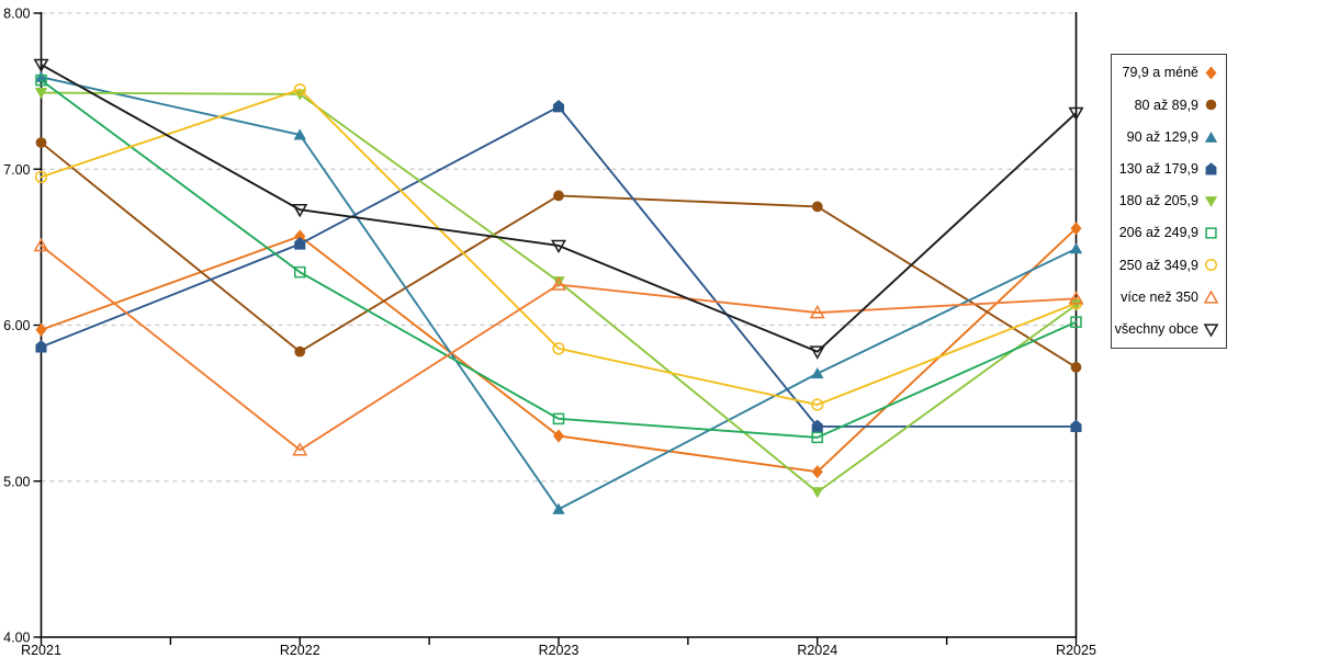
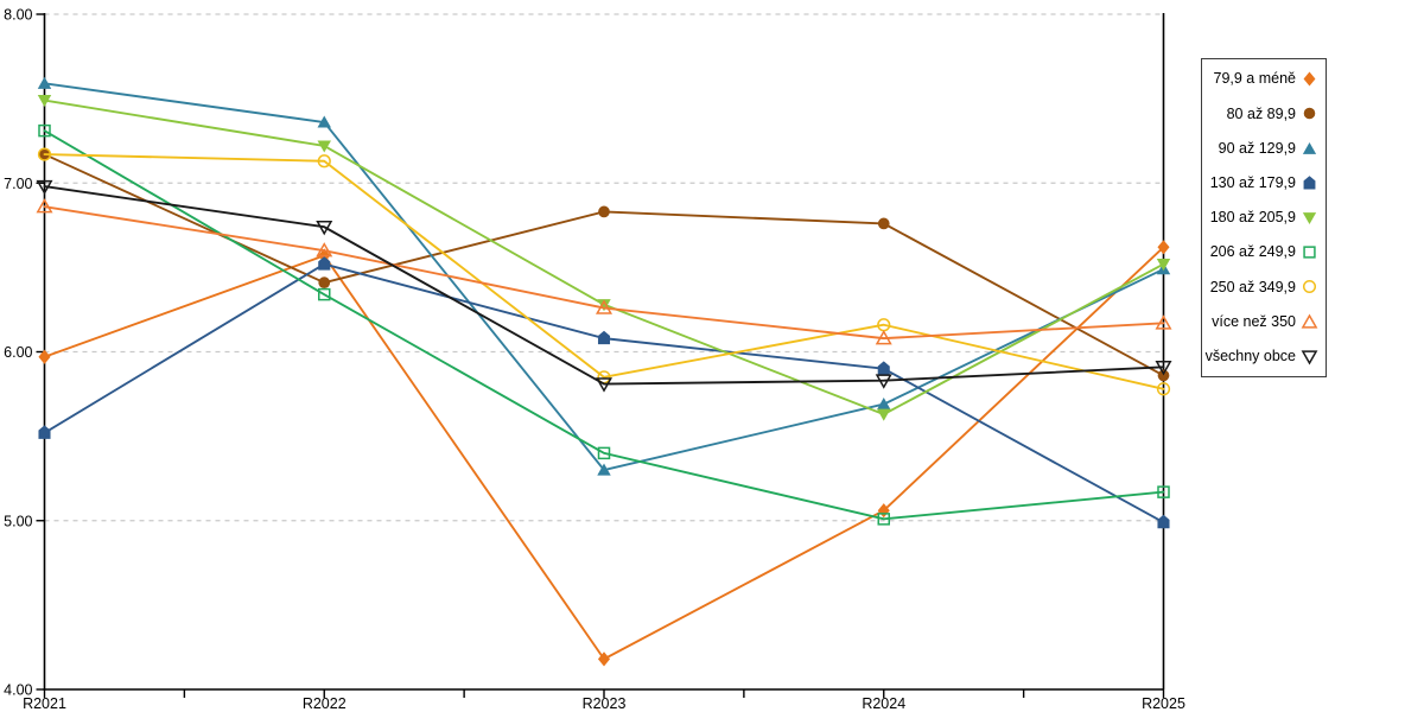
130 až 179,9/R2021: 5.86 -> 5.52
206 až 249,9/R2021: 7.57 -> 7.31
250 až 349,9/R2021: 6.95 -> 7.17
více než 350/R2021: 6.51 -> 6.86
všechny obce/R2021: 7.67 -> 6.98
80 až 89,9/R2022: 5.83 -> 6.41
90 až 129,9/R2022: 7.22 -> 7.36
180 až 205,9/R2022: 7.48 -> 7.22
250 až 349,9/R2022: 7.51 -> 7.13
více než 350/R2022: 5.20 -> 6.60
79,9 a méně/R2023: 5.29 -> 4.18
90 až 129,9/R2023: 4.82 -> 5.30
130 až 179,9/R2023: 7.40 -> 6.08
všechny obce/R2023: 6.51 -> 5.81
130 až 179,9/R2024: 5.35 -> 5.90
180 až 205,9/R2024: 4.93 -> 5.63
206 až 249,9/R2024: 5.28 -> 5.01
250 až 349,9/R2024: 5.49 -> 6.16
80 až 89,9/R2025: 5.73 -> 5.86
130 až 179,9/R2025: 5.35 -> 4.99
180 až 205,9/R2025: 6.13 -> 6.52
206 až 249,9/R2025: 6.02 -> 5.17
250 až 349,9/R2025: 6.14 -> 5.78
všechny obce/R2025: 7.36 -> 5.91
